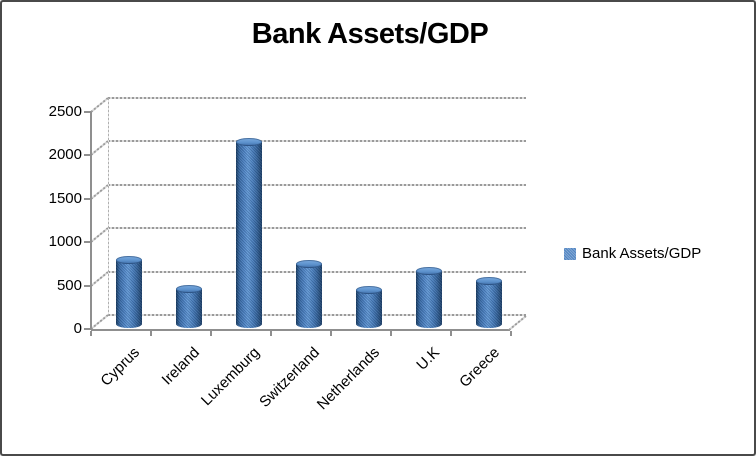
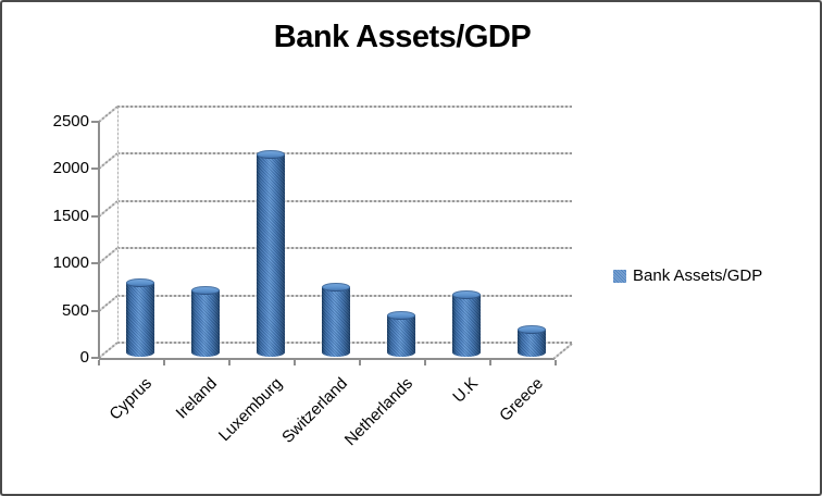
Ireland: 400 -> 700
Greece: 500 -> 200
